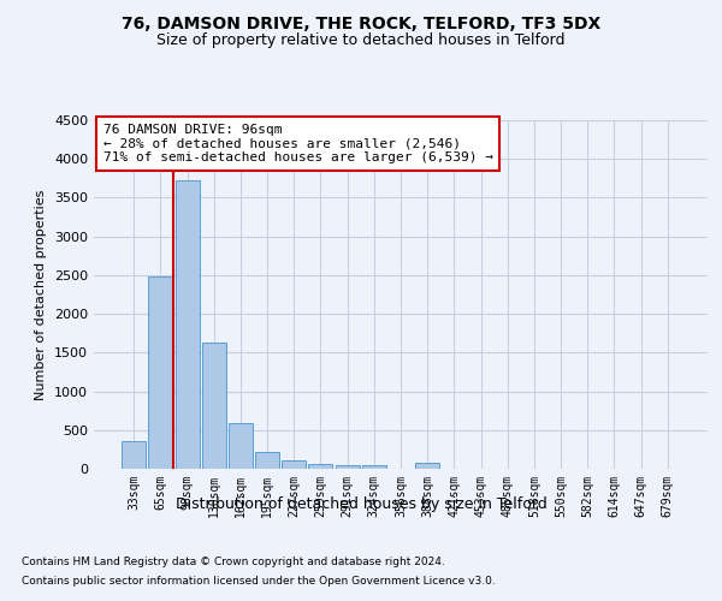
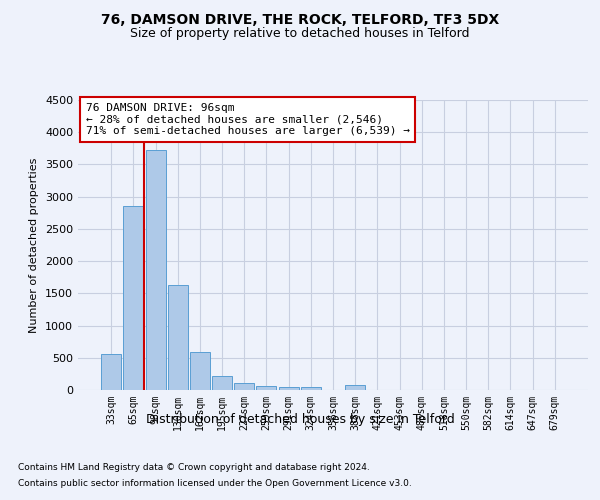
33sqm: 360 -> 560
65sqm: 2490 -> 2860
